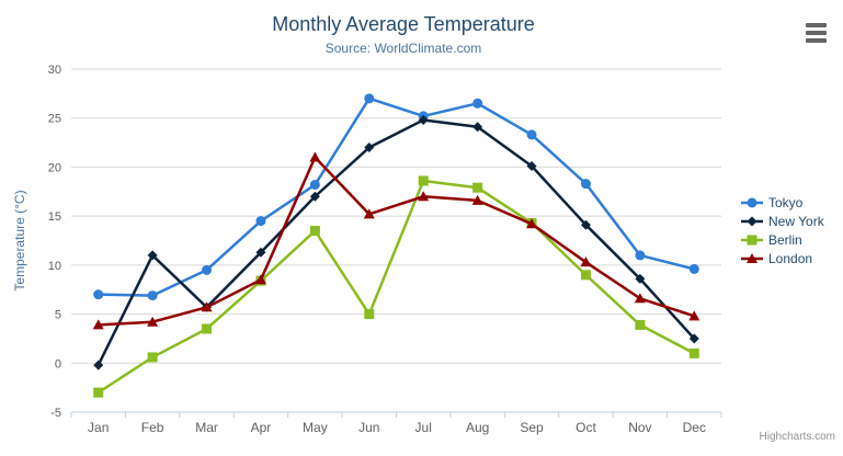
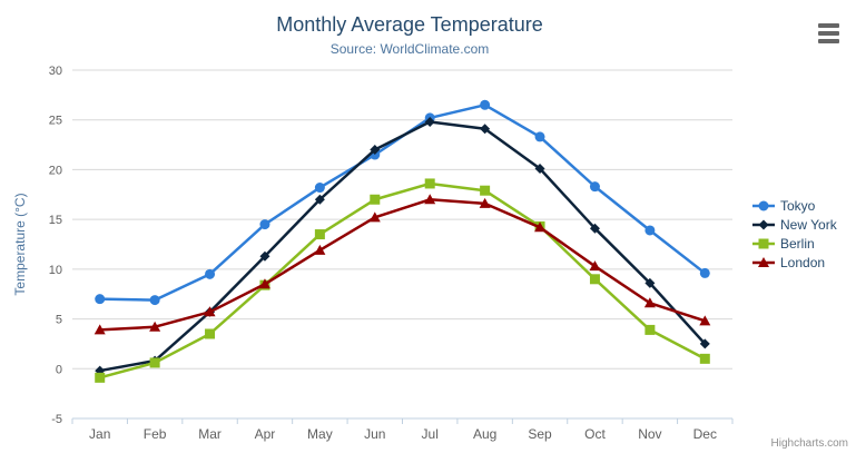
Berlin/Jan: -3 -> -1
New York/Feb: 11 -> 1
London/May: 21 -> 12
Tokyo/Jun: 27 -> 22
Berlin/Jun: 5 -> 17
Tokyo/Nov: 11 -> 14
